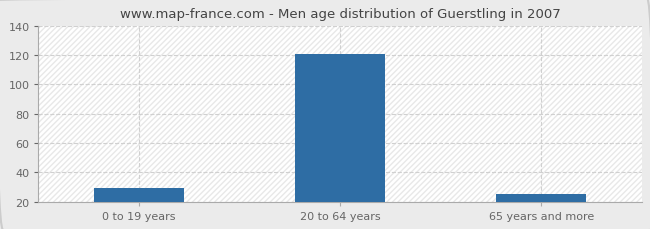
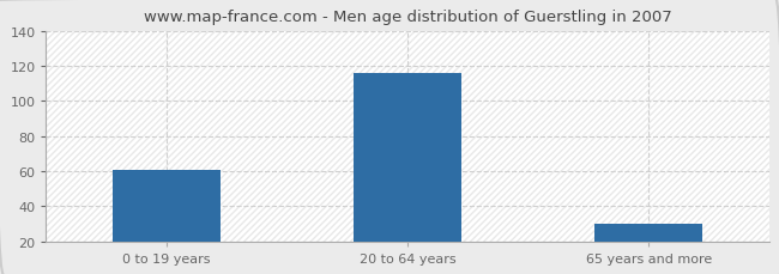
0 to 19 years: 29 -> 61
20 to 64 years: 121 -> 116
65 years and more: 25 -> 30
